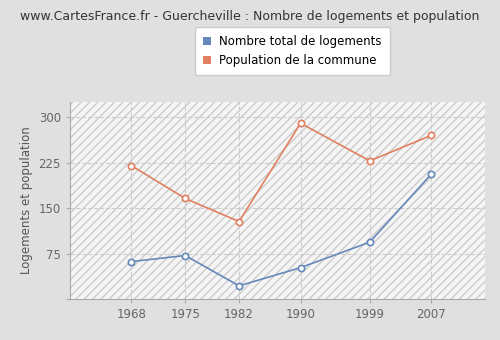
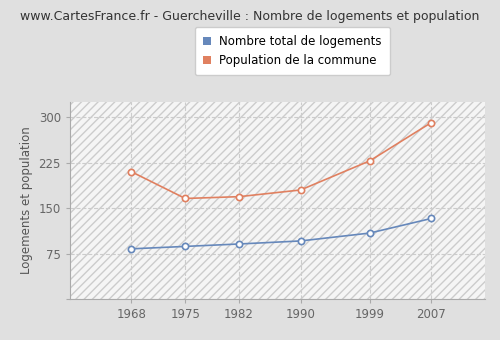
Nombre total de logements/1968: 62 -> 83
Population de la commune/1968: 220 -> 210
Nombre total de logements/1975: 72 -> 87
Nombre total de logements/1982: 22 -> 91
Population de la commune/1982: 128 -> 169
Nombre total de logements/1990: 52 -> 96
Population de la commune/1990: 290 -> 180
Nombre total de logements/1999: 94 -> 109
Nombre total de logements/2007: 206 -> 133
Population de la commune/2007: 270 -> 291
